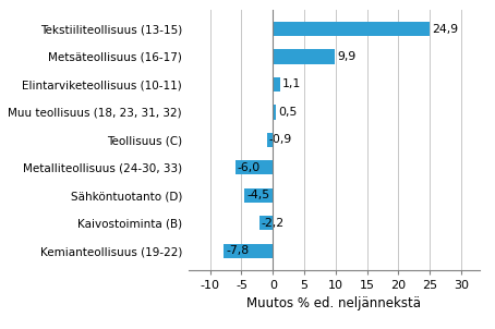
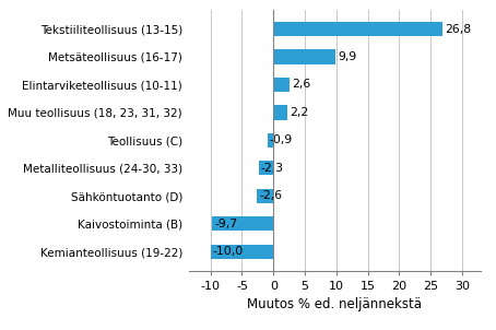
Tekstiiliteollisuus (13-15): 24,9 -> 26,8
Elintarviketeollisuus (10-11): 1,1 -> 2,6
Muu teollisuus (18, 23, 31, 32): 0,5 -> 2,2
Metalliteollisuus (24-30, 33): -6,0 -> -2,3
Sähköntuotanto (D): -4,5 -> -2,6
Kaivostoiminta (B): -2,2 -> -9,7
Kemianteollisuus (19-22): -7,8 -> -10,0
